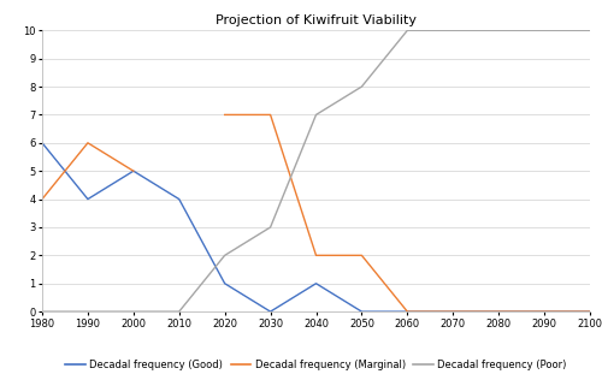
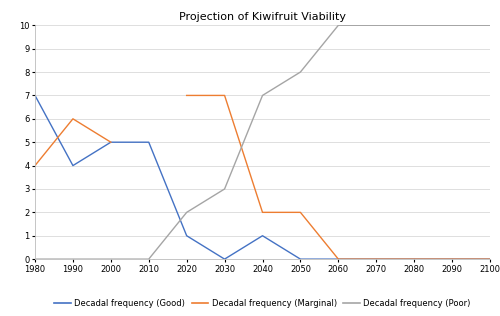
Decadal frequency (Good)/1980: 6 -> 7
Decadal frequency (Good)/2010: 4 -> 5
